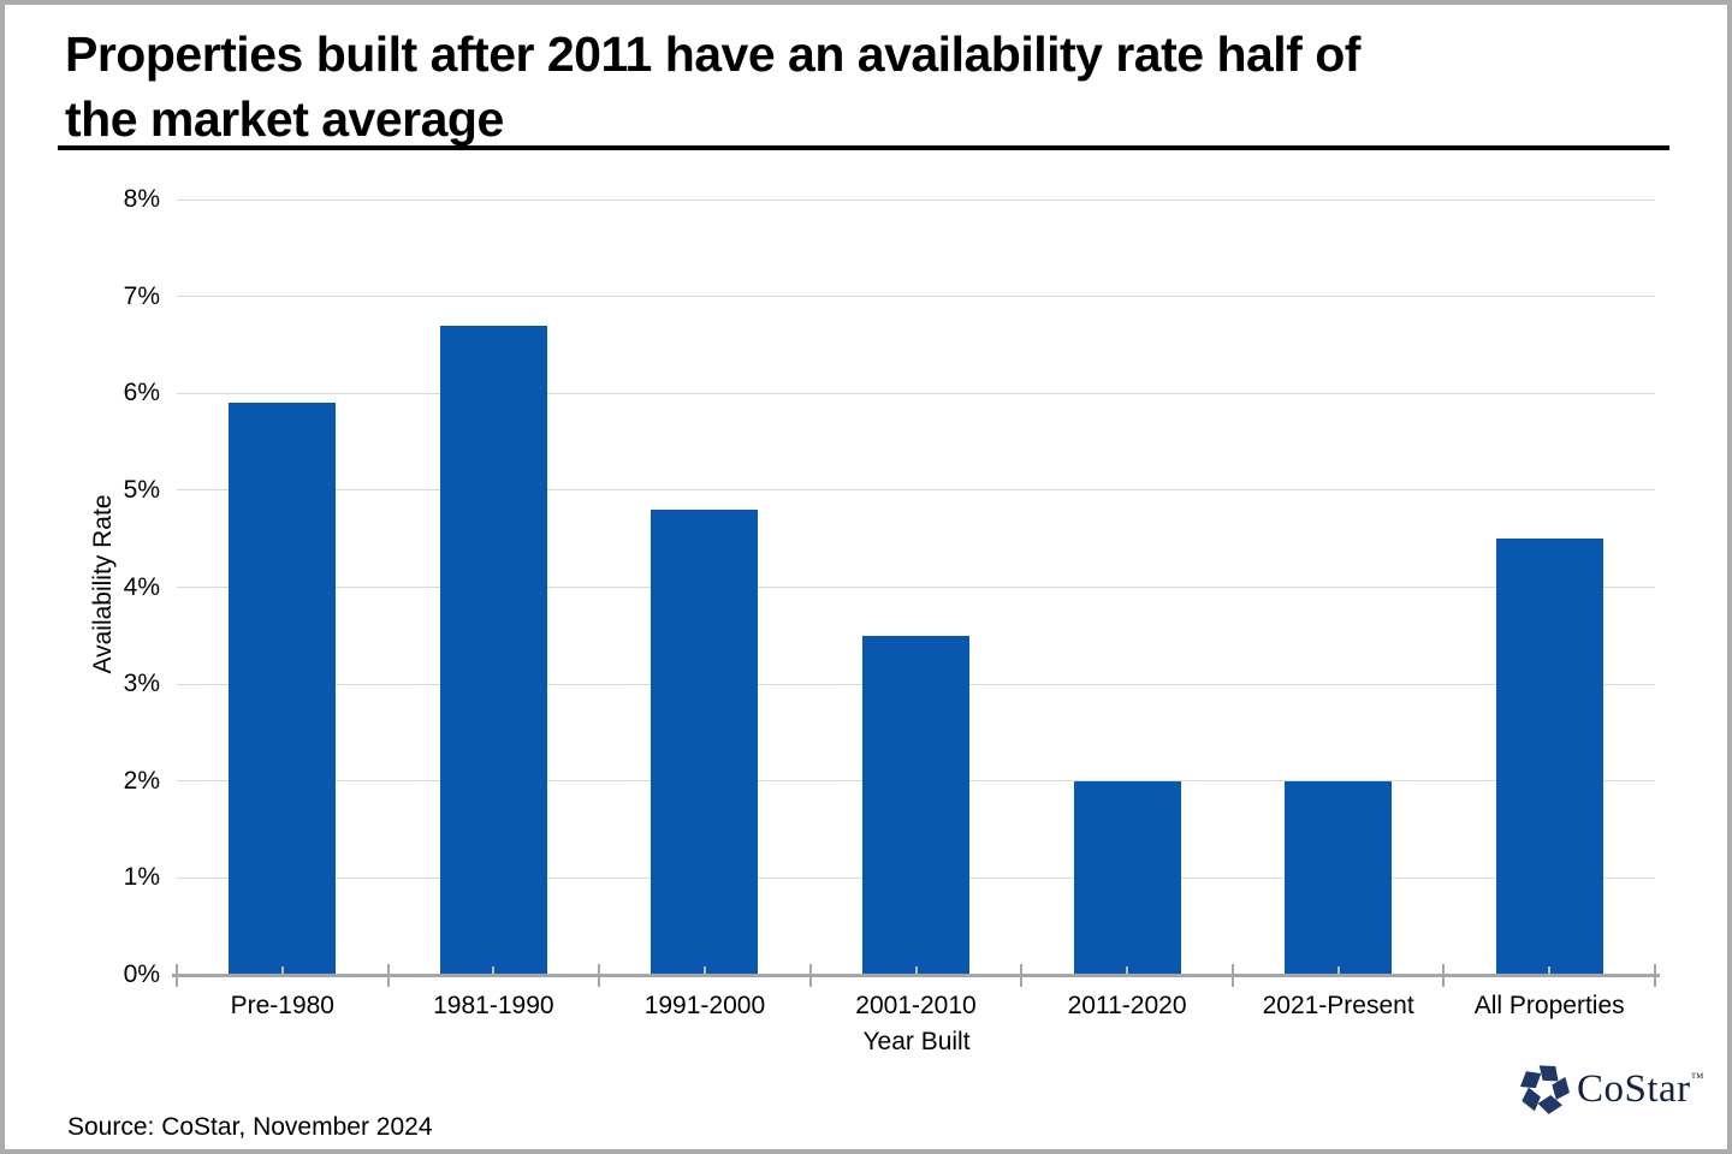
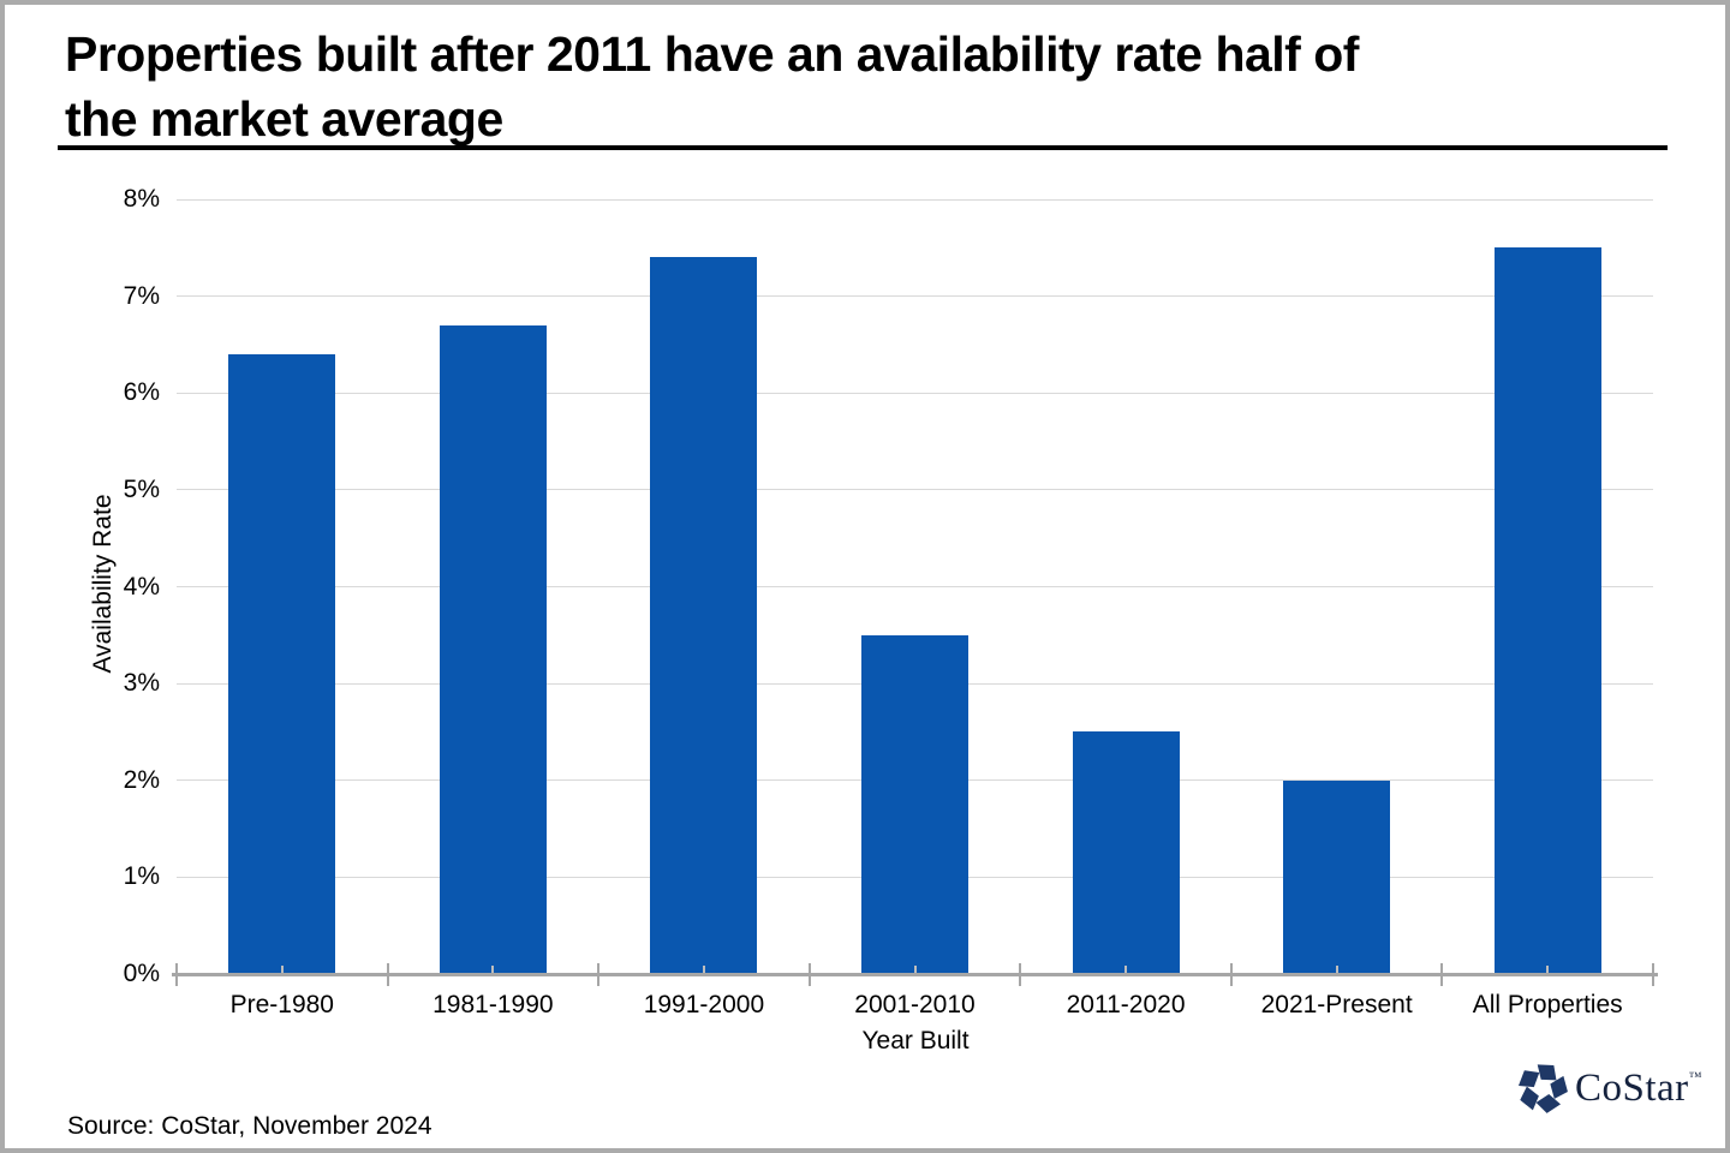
Pre-1980: 5.9% -> 6.4%
1991-2000: 4.8% -> 7.4%
2011-2020: 2.0% -> 2.5%
All Properties: 4.5% -> 7.5%
